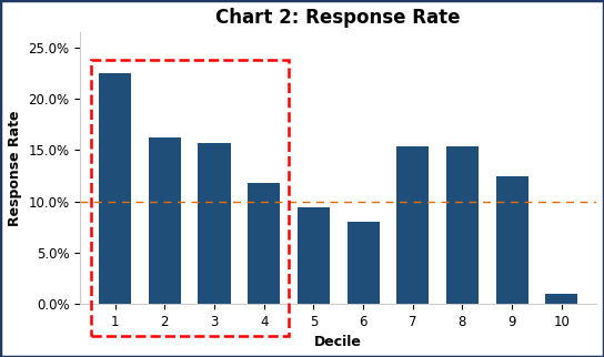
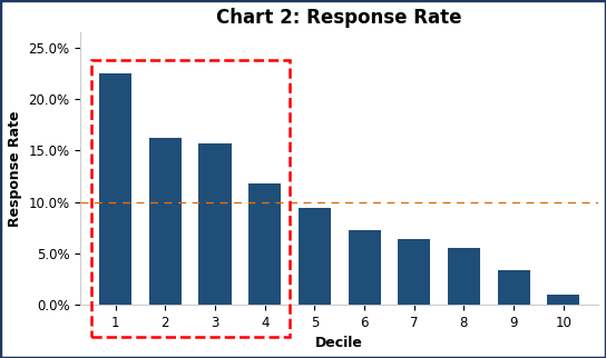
6: 8.0% -> 7.2%
7: 15.4% -> 6.4%
8: 15.4% -> 5.5%
9: 12.4% -> 3.3%
